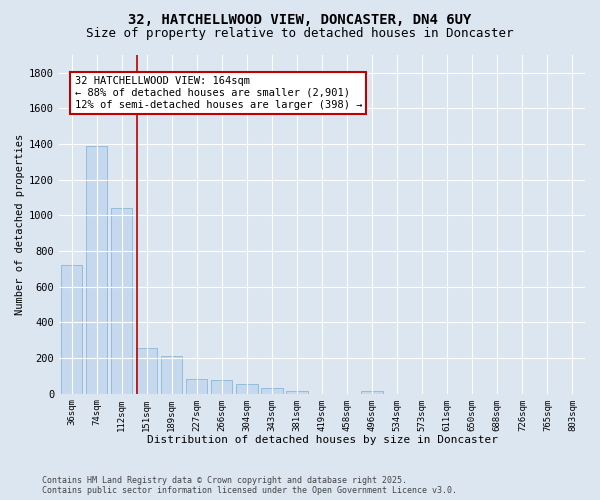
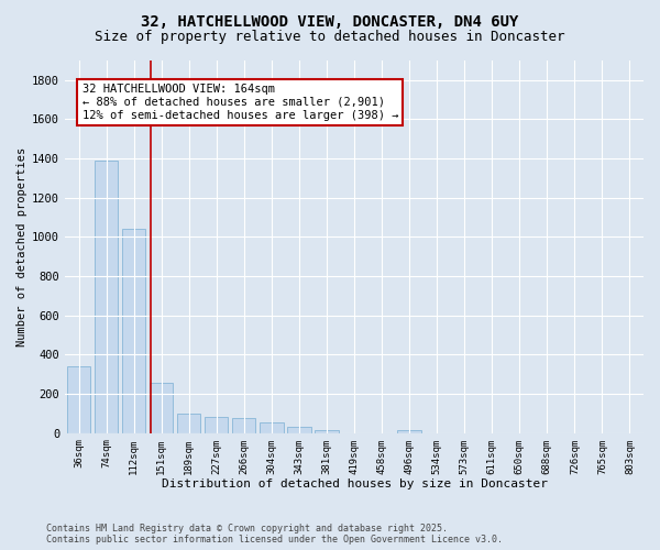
36sqm: 720 -> 340
189sqm: 210 -> 100
